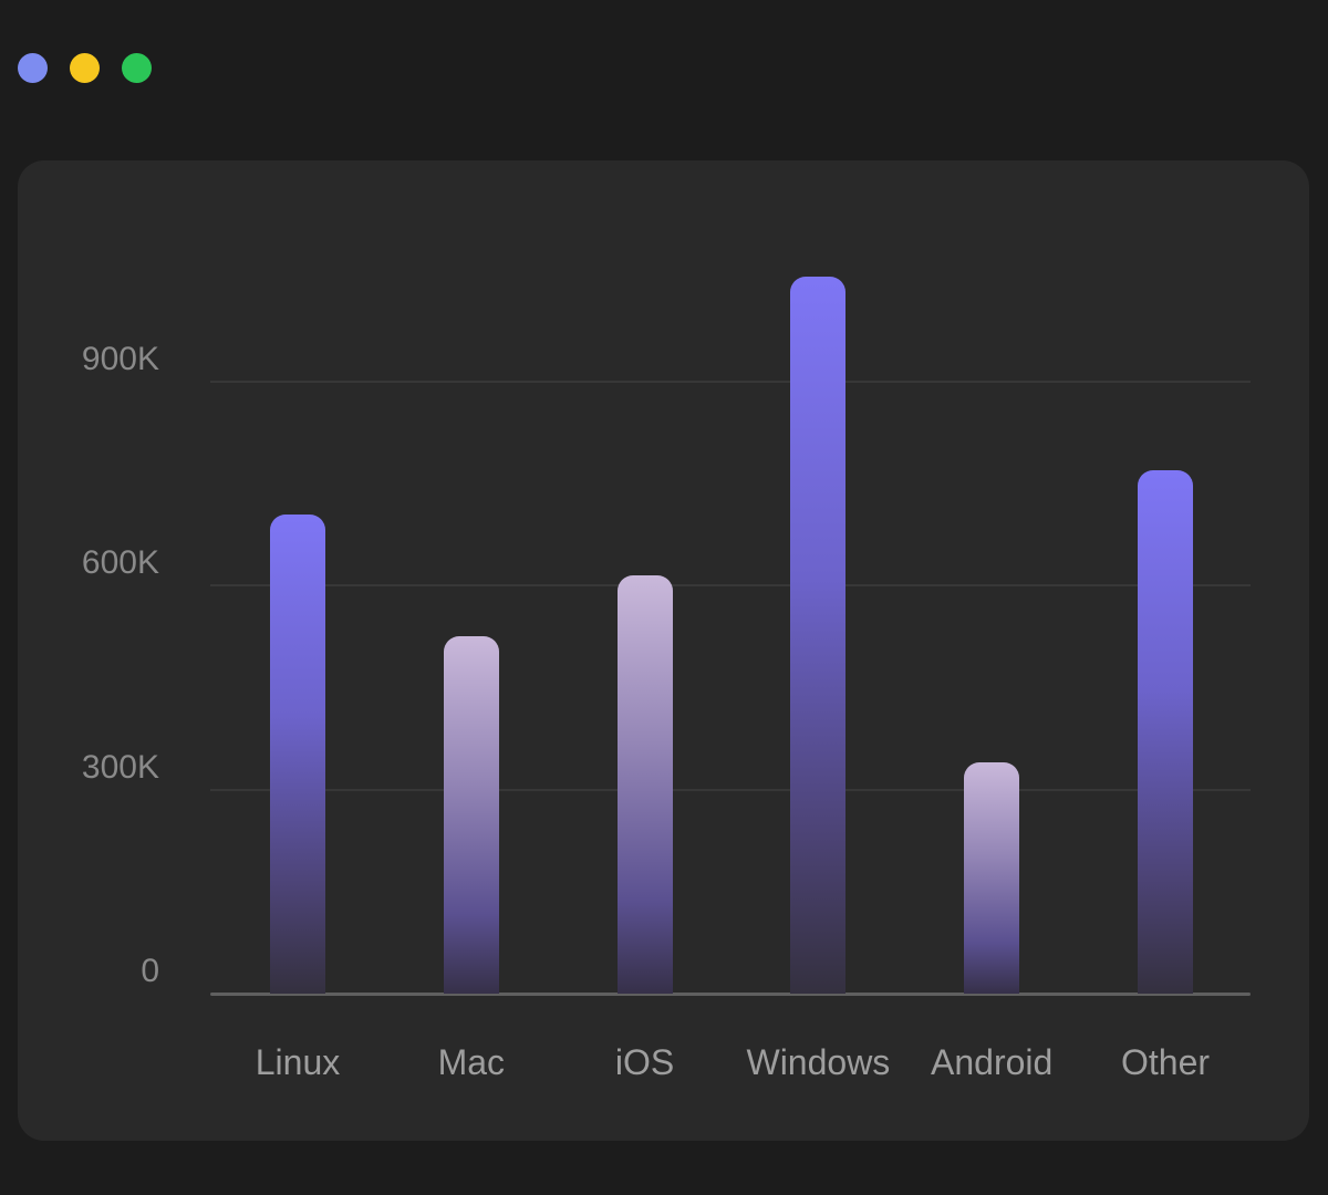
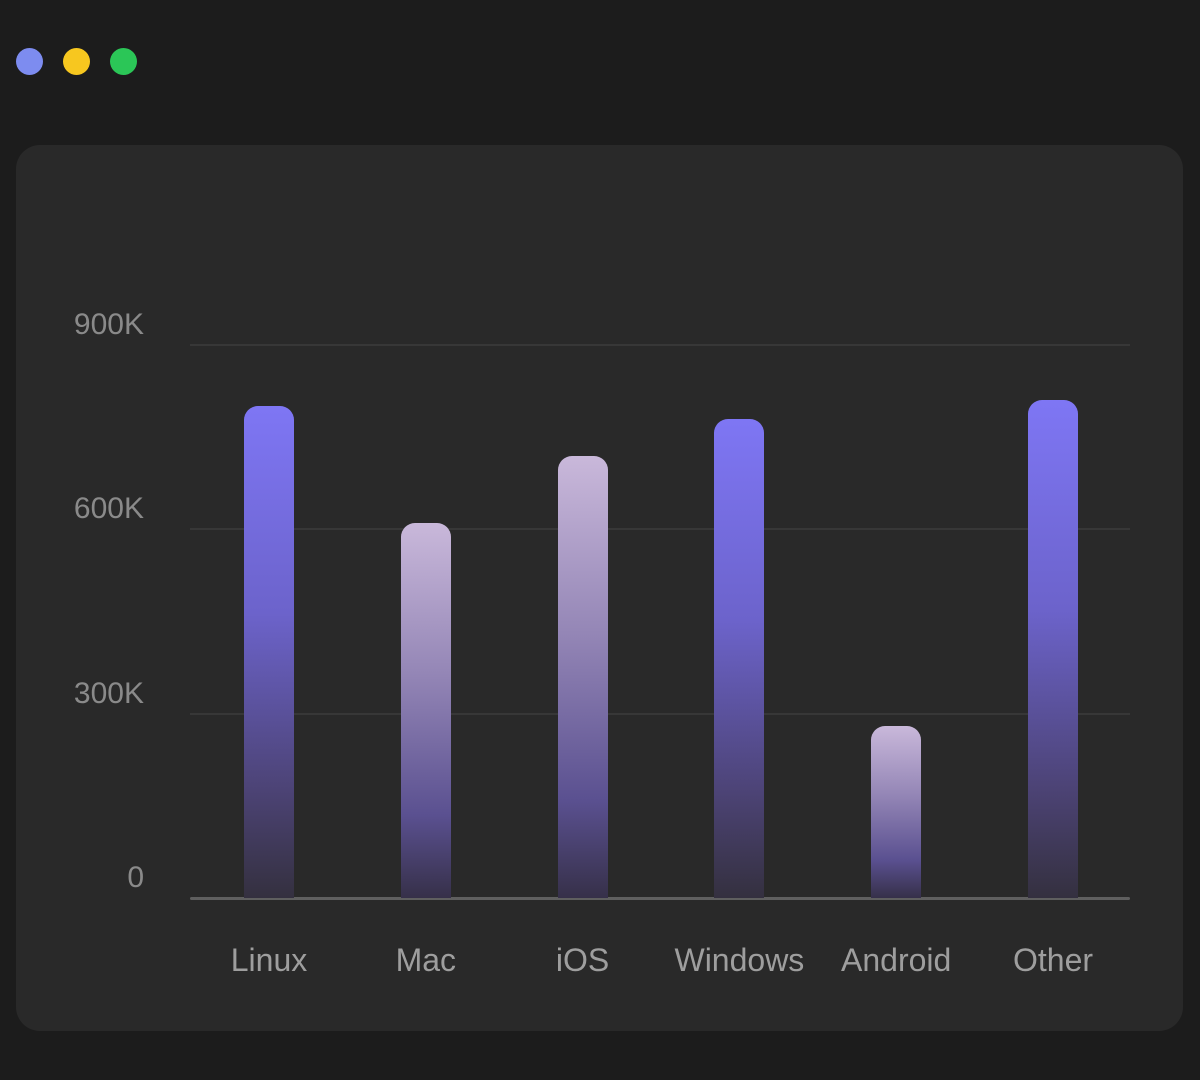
Linux: 700K -> 800K
Mac: 520K -> 610K
iOS: 620K -> 720K
Windows: 1060K -> 780K
Android: 340K -> 280K
Other: 770K -> 810K
